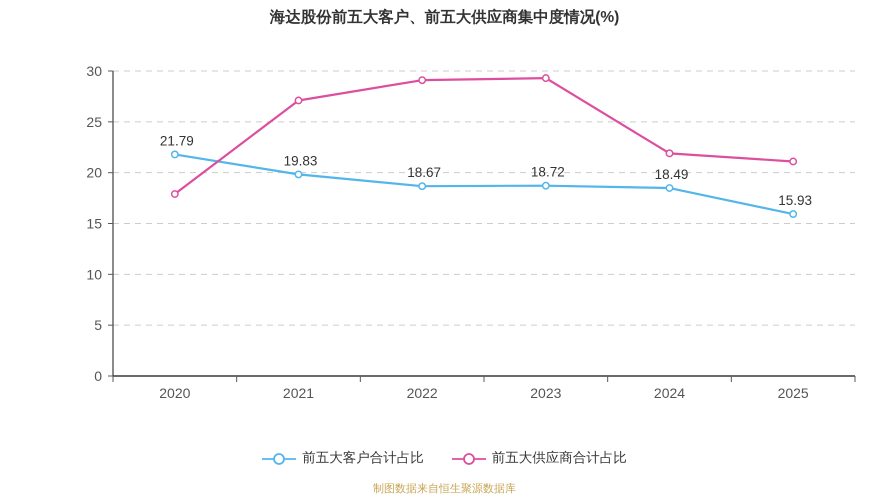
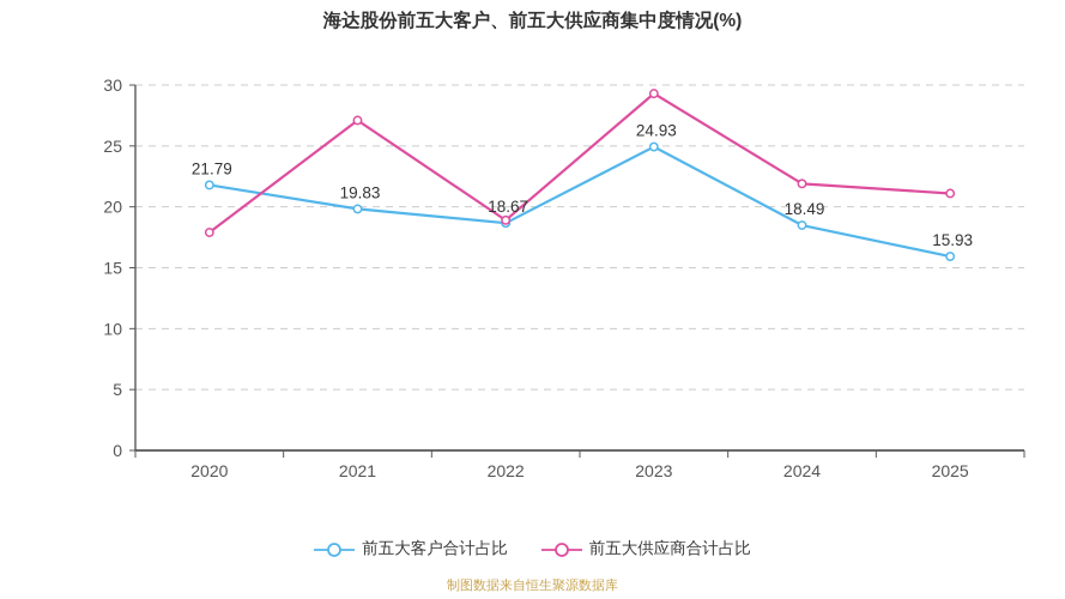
前五大供应商合计占比/2022: 29.1 -> 18.9
前五大客户合计占比/2023: 18.72 -> 24.93
